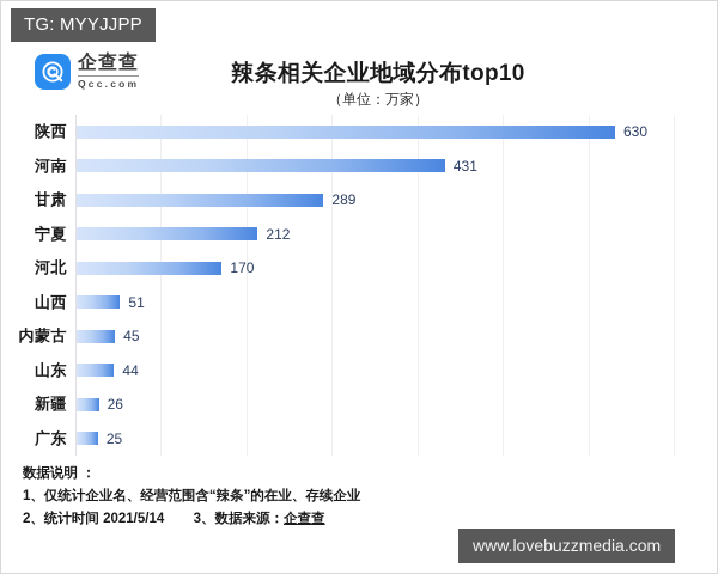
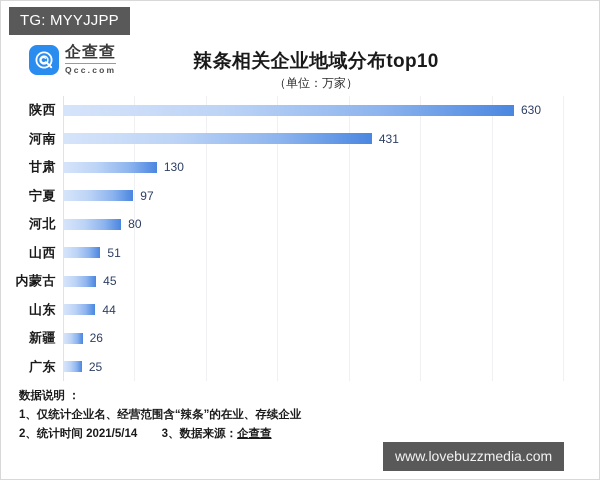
甘肃: 289 -> 130
宁夏: 212 -> 97
河北: 170 -> 80
